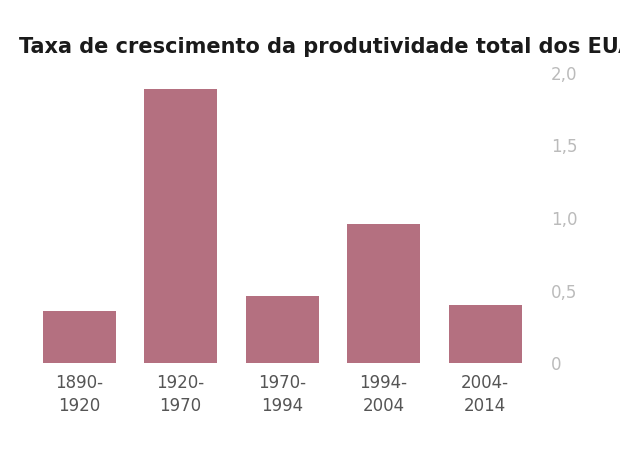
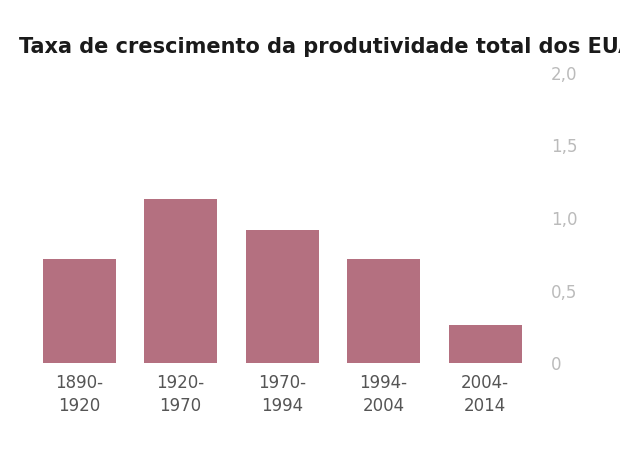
1890- 1920: 0,36 -> 0,72
1920- 1970: 1,89 -> 1,13
1970- 1994: 0,46 -> 0,92
1994- 2004: 0,96 -> 0,72
2004- 2014: 0,40 -> 0,26
